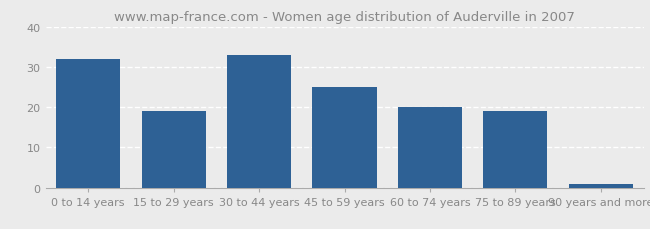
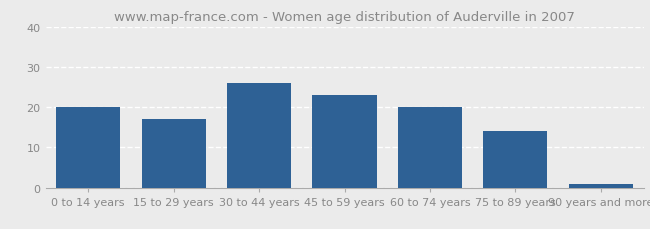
0 to 14 years: 32 -> 20
15 to 29 years: 19 -> 17
30 to 44 years: 33 -> 26
45 to 59 years: 25 -> 23
75 to 89 years: 19 -> 14
